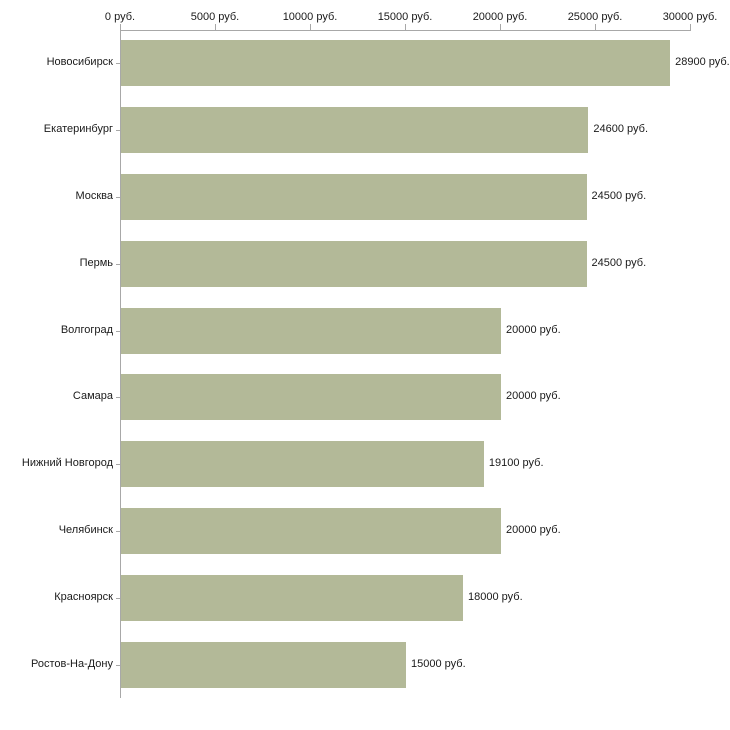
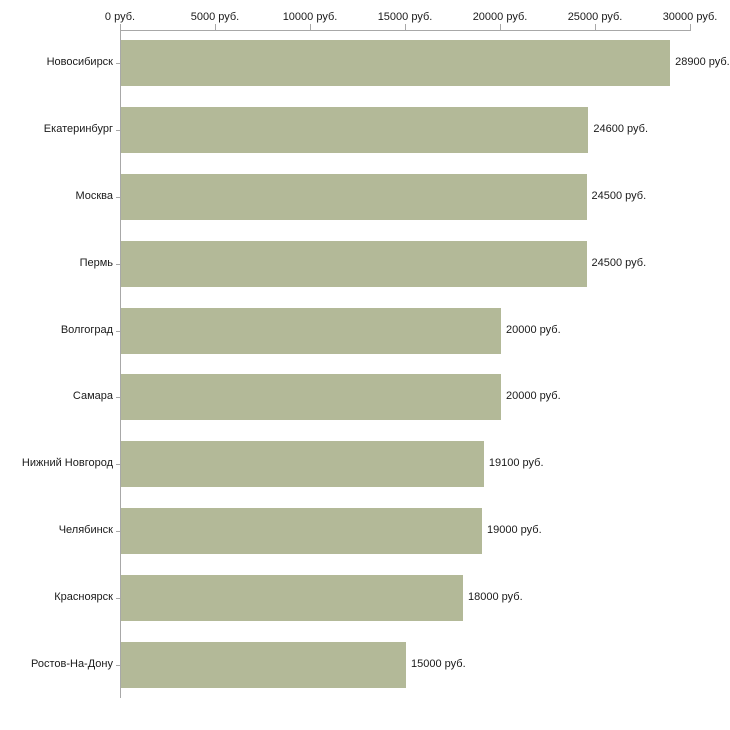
Челябинск: 20000 -> 19000
